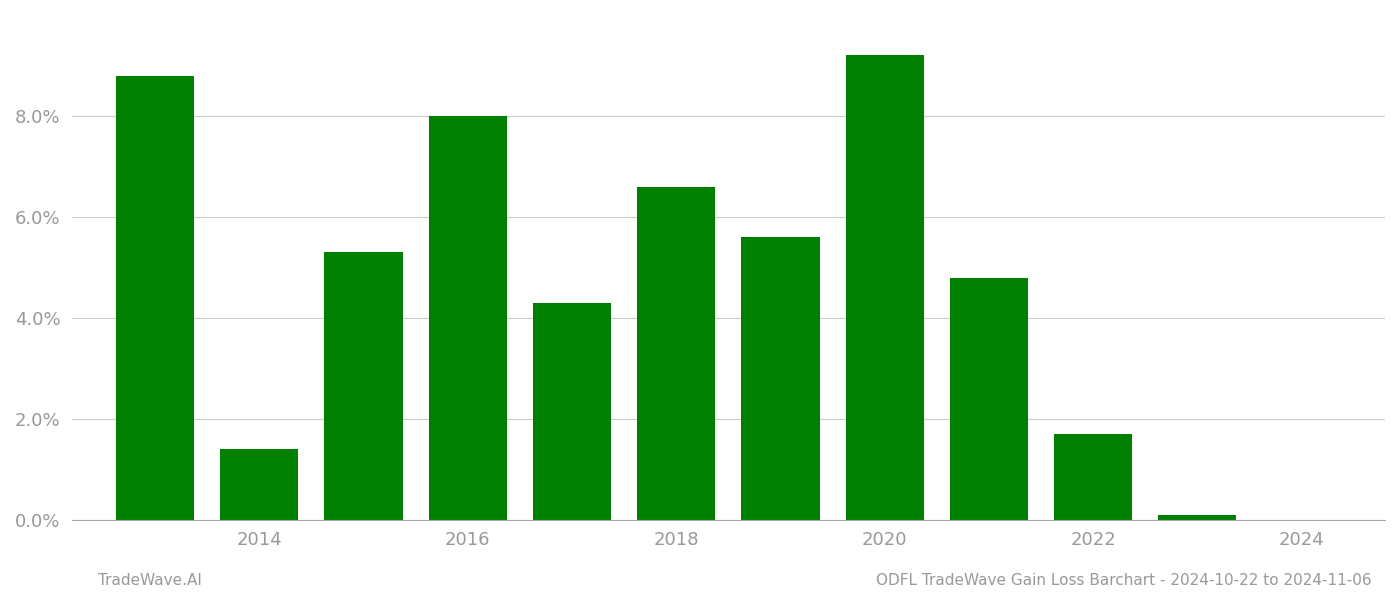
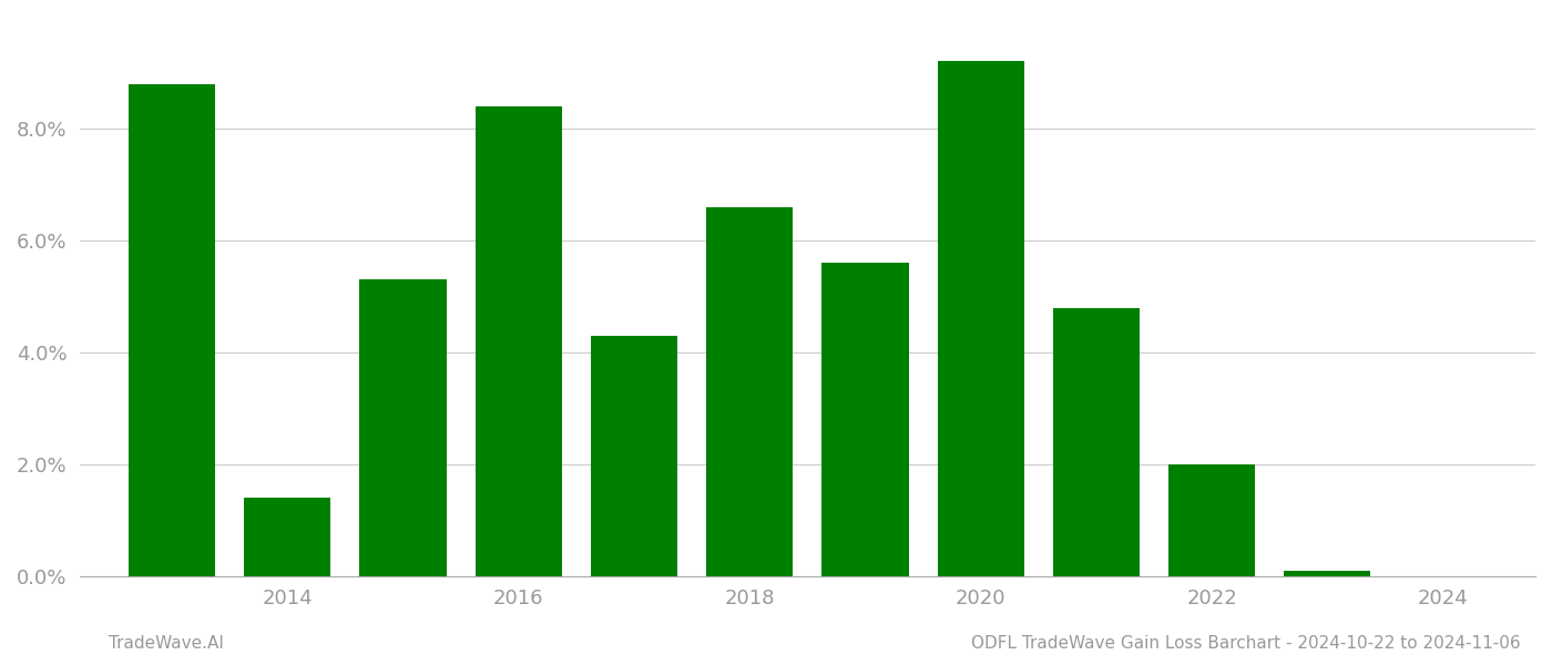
2016: 8.0% -> 8.4%
2022: 1.7% -> 2.0%
